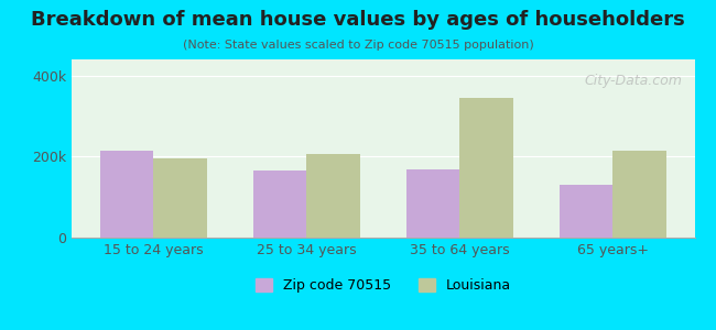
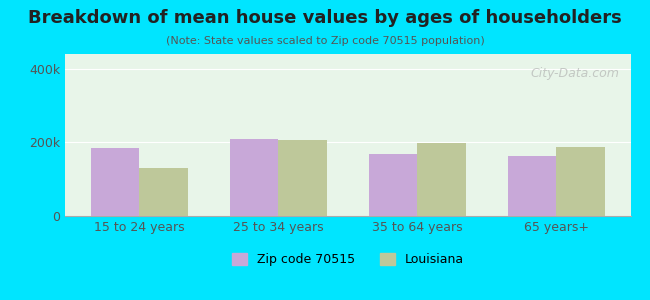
Zip code 70515/15 to 24 years: 215k -> 185k
Louisiana/15 to 24 years: 195k -> 130k
Zip code 70515/25 to 34 years: 165k -> 210k
Louisiana/35 to 64 years: 345k -> 197k
Zip code 70515/65 years+: 130k -> 162k
Louisiana/65 years+: 215k -> 187k
